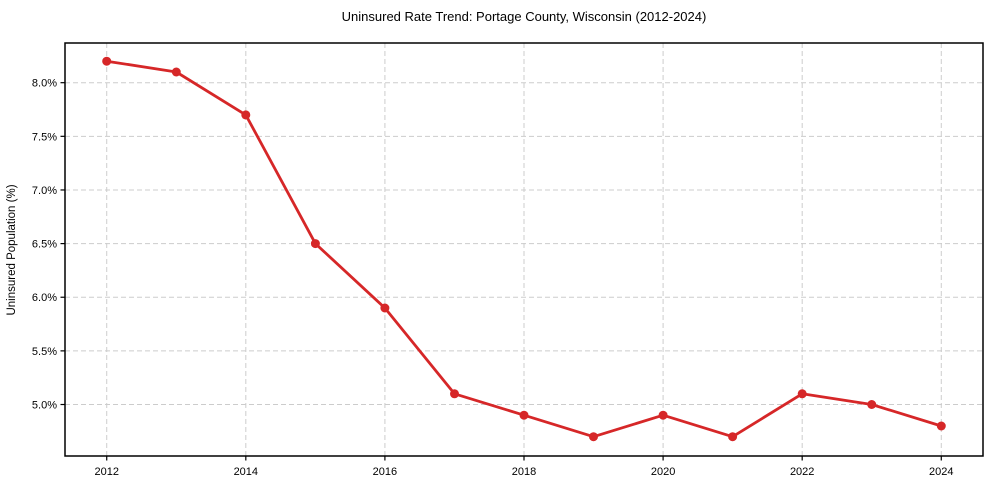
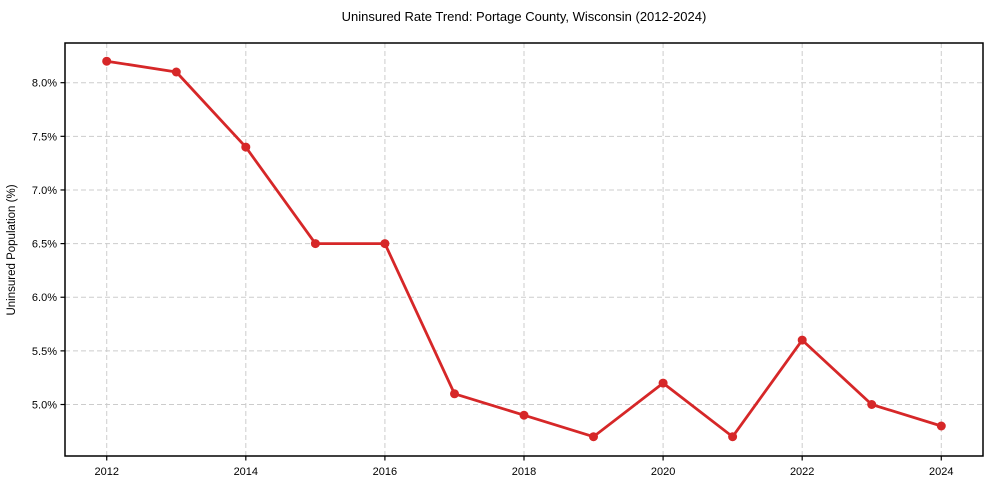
2014: 7.7% -> 7.4%
2016: 5.9% -> 6.5%
2020: 4.9% -> 5.2%
2022: 5.1% -> 5.6%
